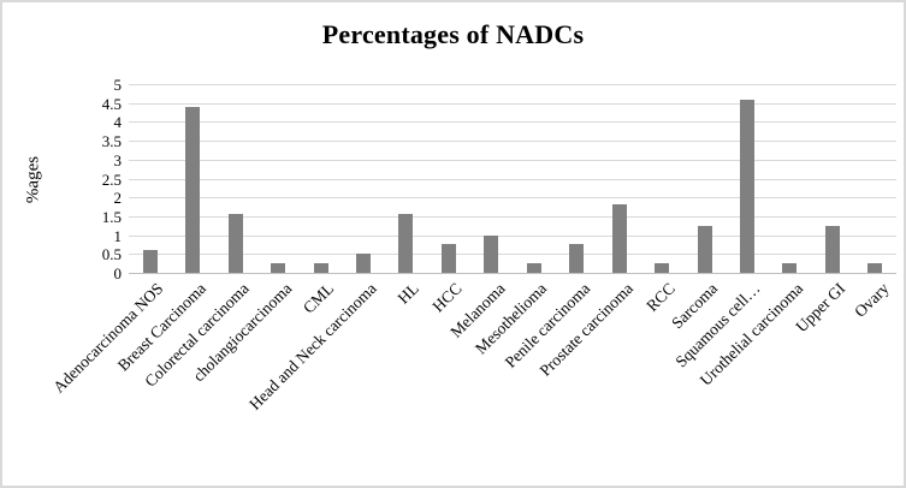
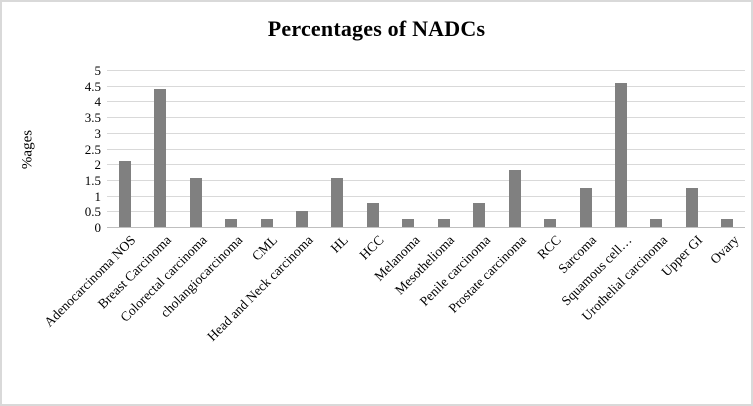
Adenocarcinoma NOS: 0.6 -> 2.1
Melanoma: 1.0 -> 0.2
